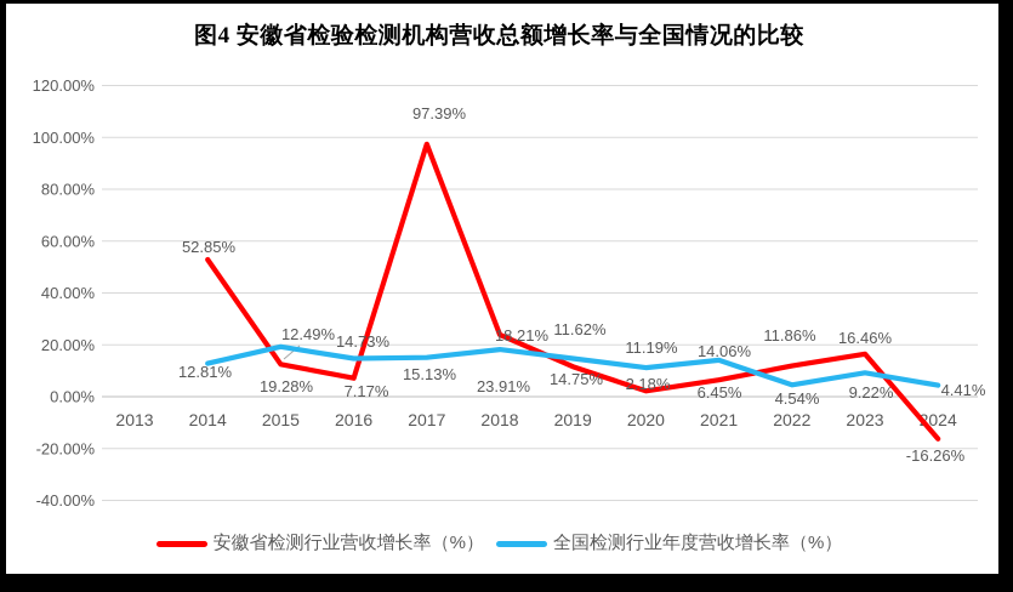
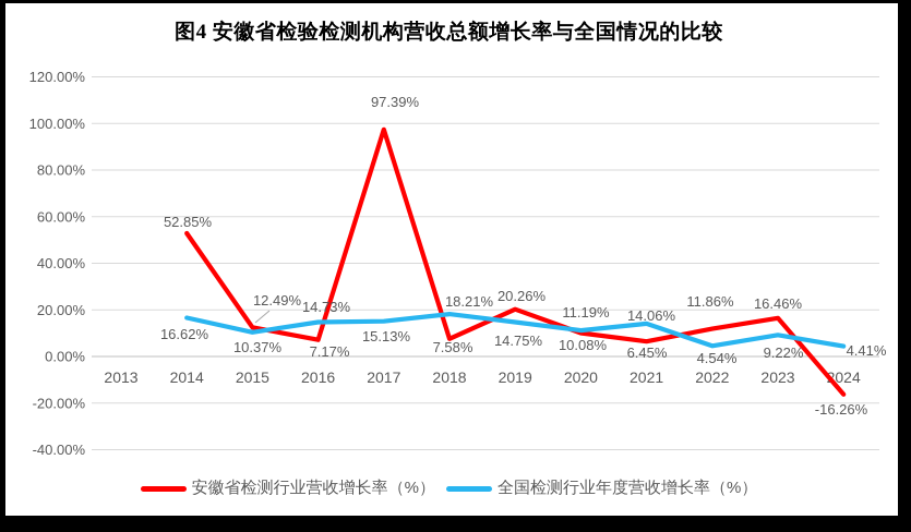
全国检测行业年度营收增长率（%）/2014: 12.81% -> 16.62%
全国检测行业年度营收增长率（%）/2015: 19.28% -> 10.37%
安徽省检测行业营收增长率（%）/2018: 23.91% -> 7.58%
安徽省检测行业营收增长率（%）/2019: 11.62% -> 20.26%
安徽省检测行业营收增长率（%）/2020: 2.18% -> 10.08%
